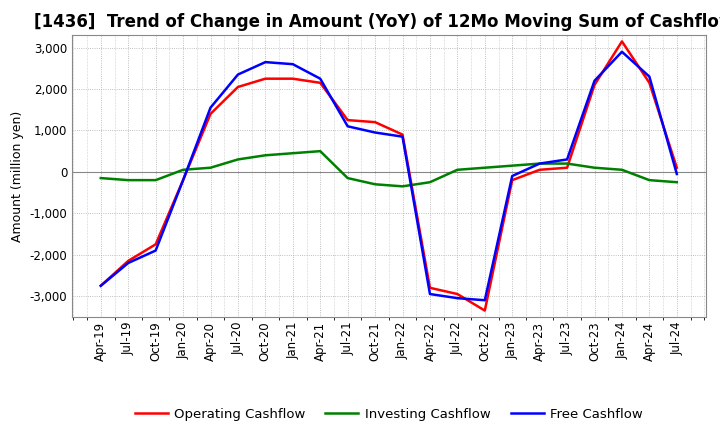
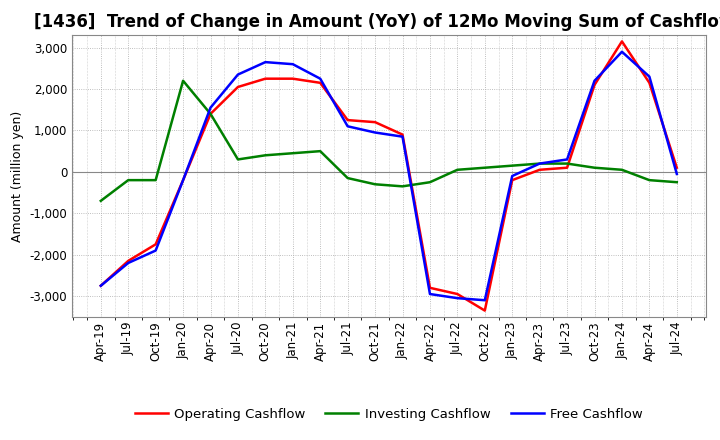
Investing Cashflow/Apr-19: -150 -> -700
Investing Cashflow/Jan-20: 50 -> 2,200
Investing Cashflow/Apr-20: 100 -> 1,400
